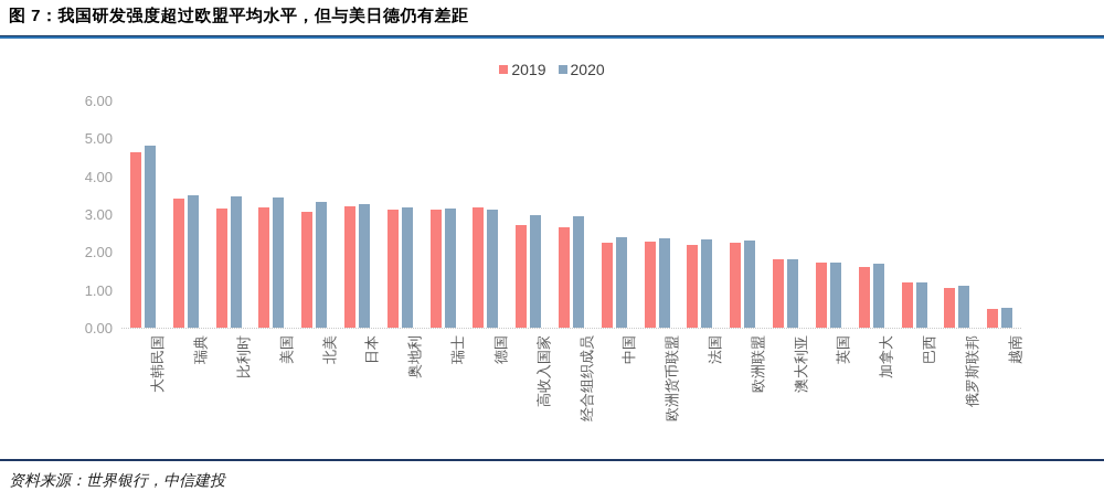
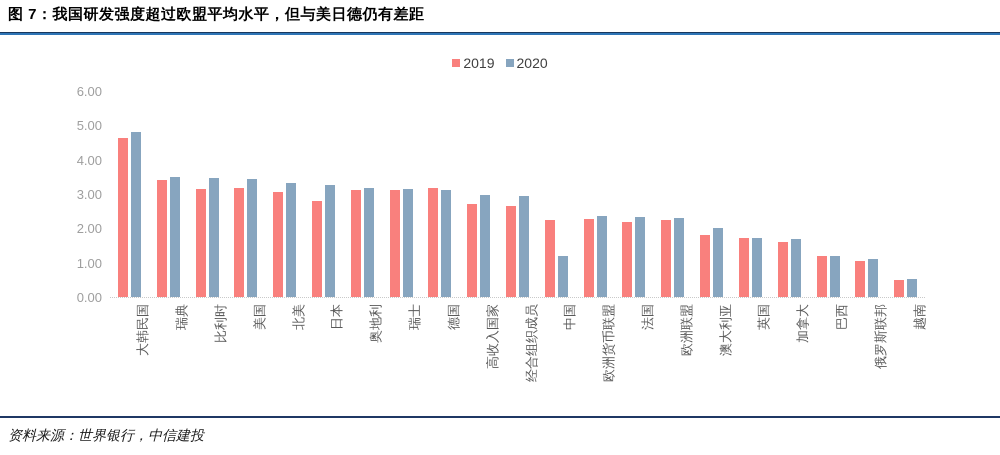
2019/日本: 3.2 -> 2.8
2020/中国: 2.4 -> 1.2
2020/澳大利亚: 1.8 -> 2.0
